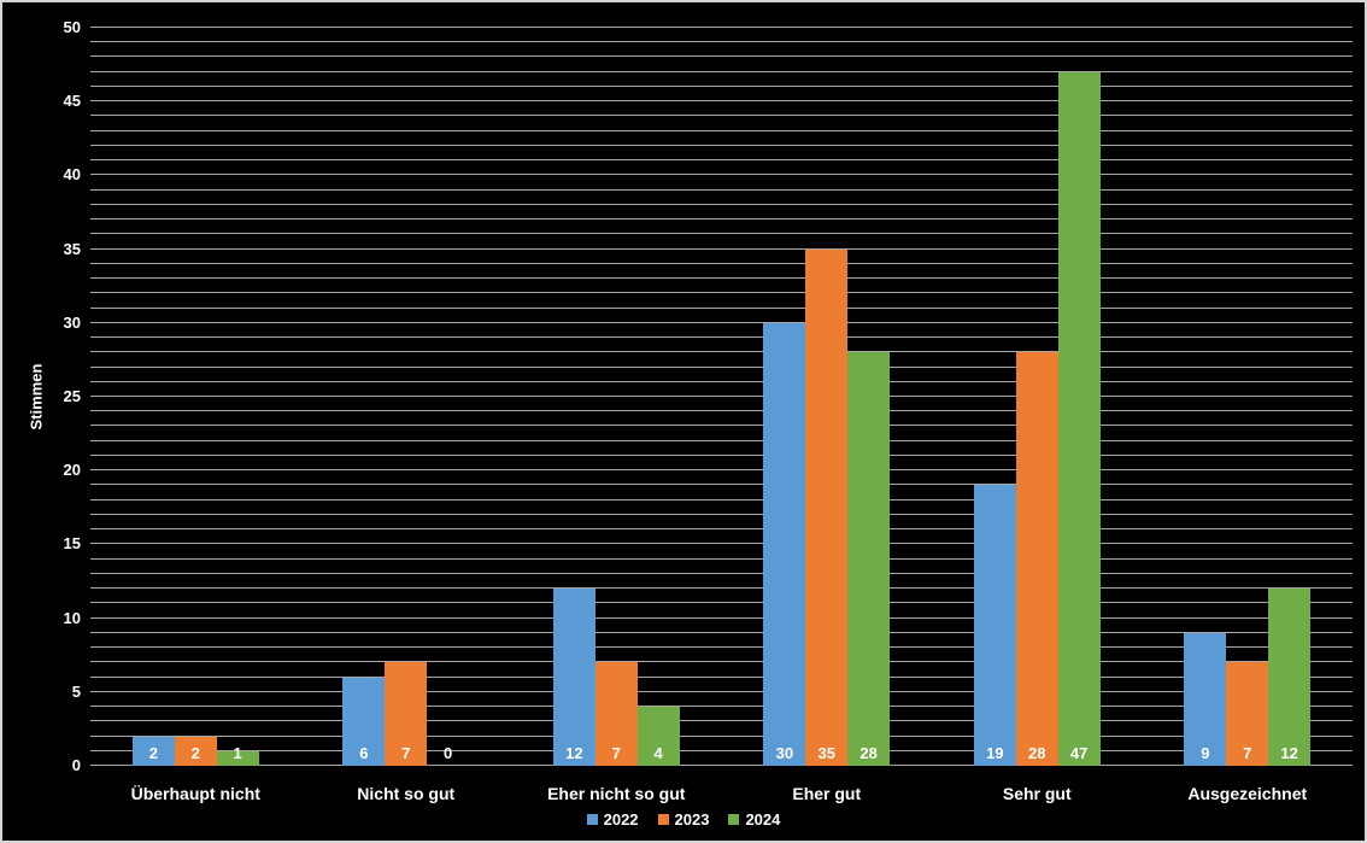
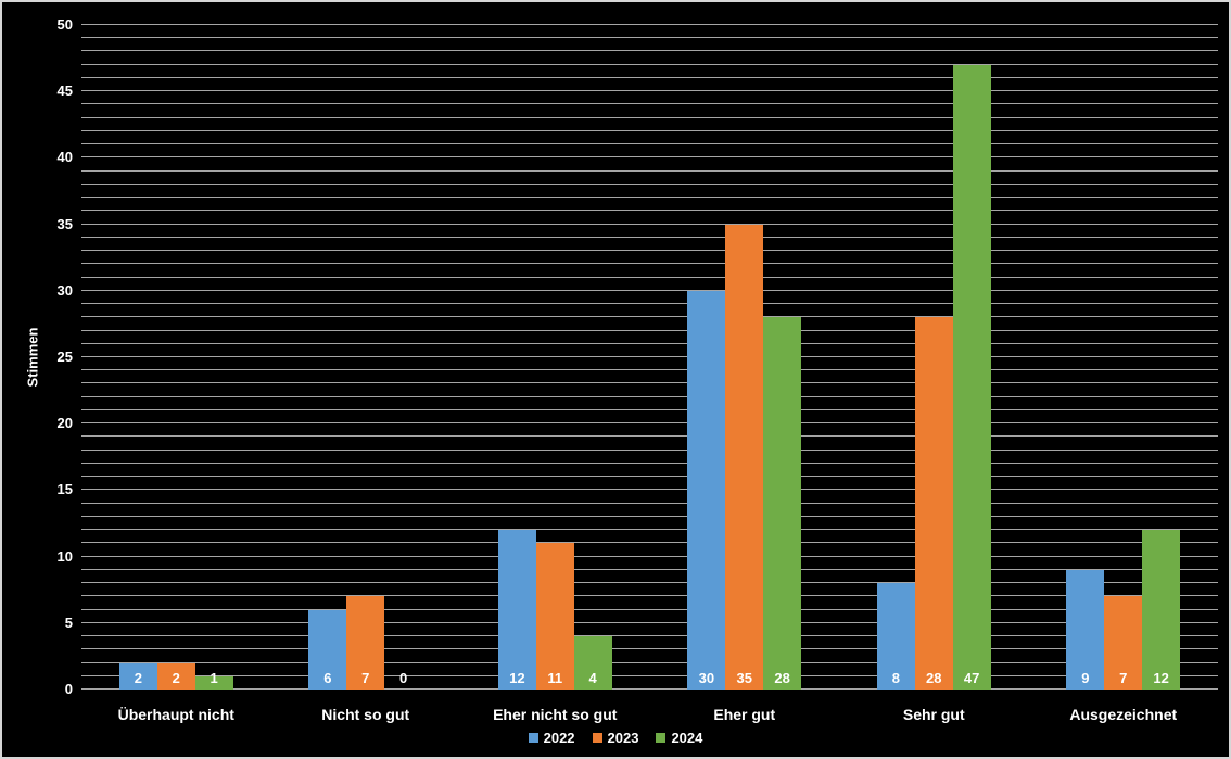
2023/Eher nicht so gut: 7 -> 11
2022/Sehr gut: 19 -> 8
